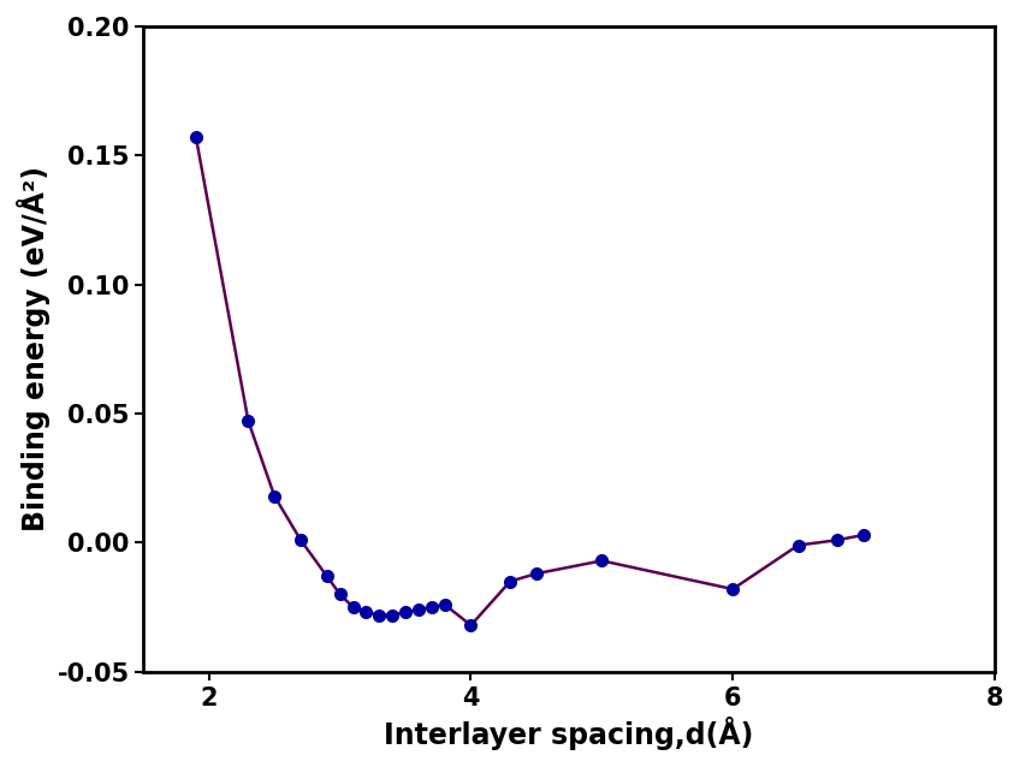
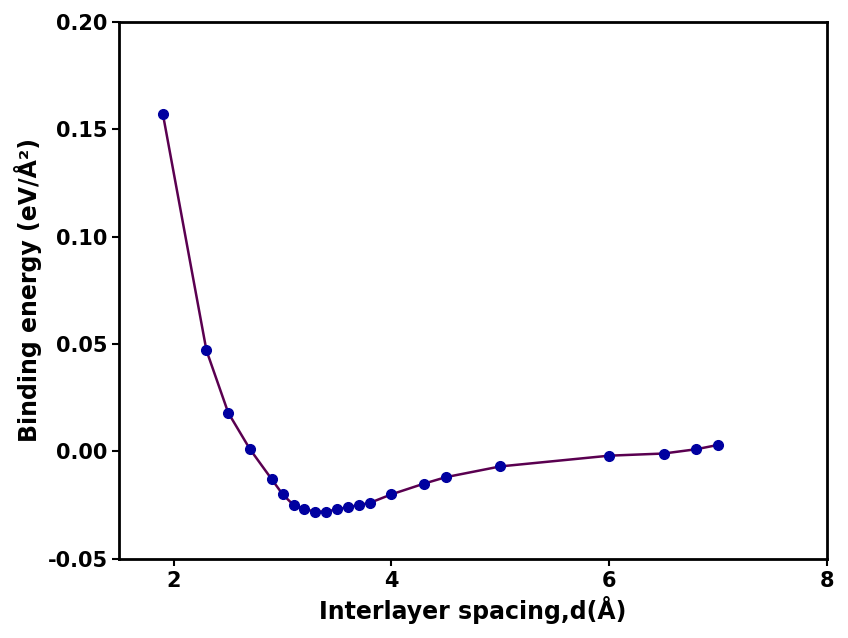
4: -0.032 -> -0.020
6: -0.018 -> -0.002
